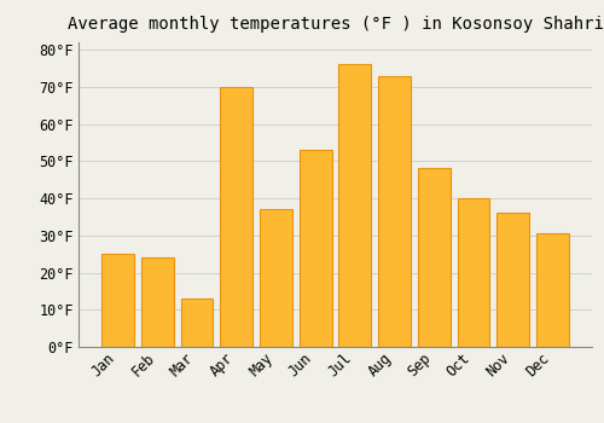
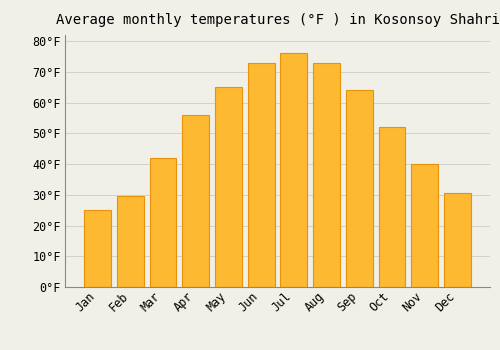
Feb: 24.0°F -> 29.5°F
Mar: 13.0°F -> 42.0°F
Apr: 70.0°F -> 56.0°F
May: 37.0°F -> 65.0°F
Jun: 53.0°F -> 73.0°F
Sep: 48.0°F -> 64.0°F
Oct: 40.0°F -> 52.0°F
Nov: 36.0°F -> 40.0°F
